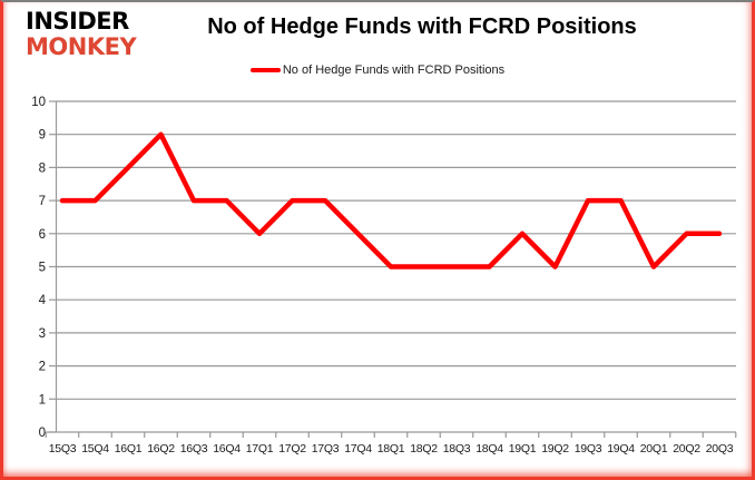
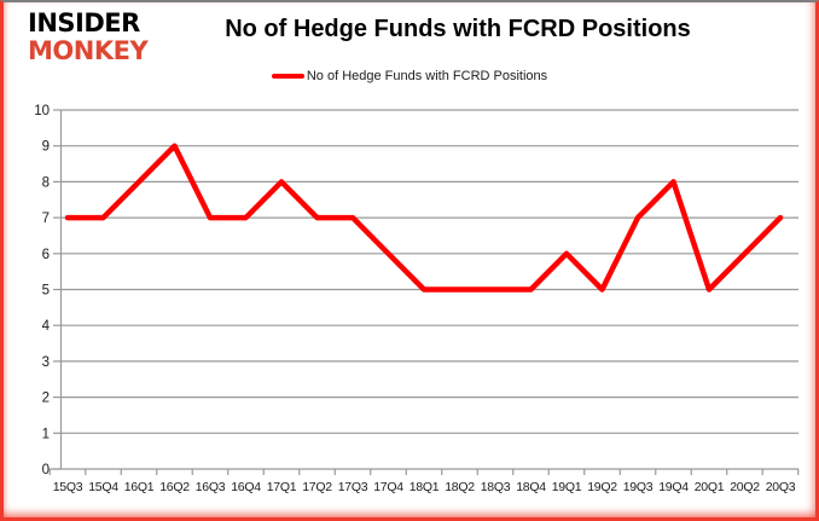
17Q1: 6 -> 8
19Q4: 7 -> 8
20Q3: 6 -> 7
